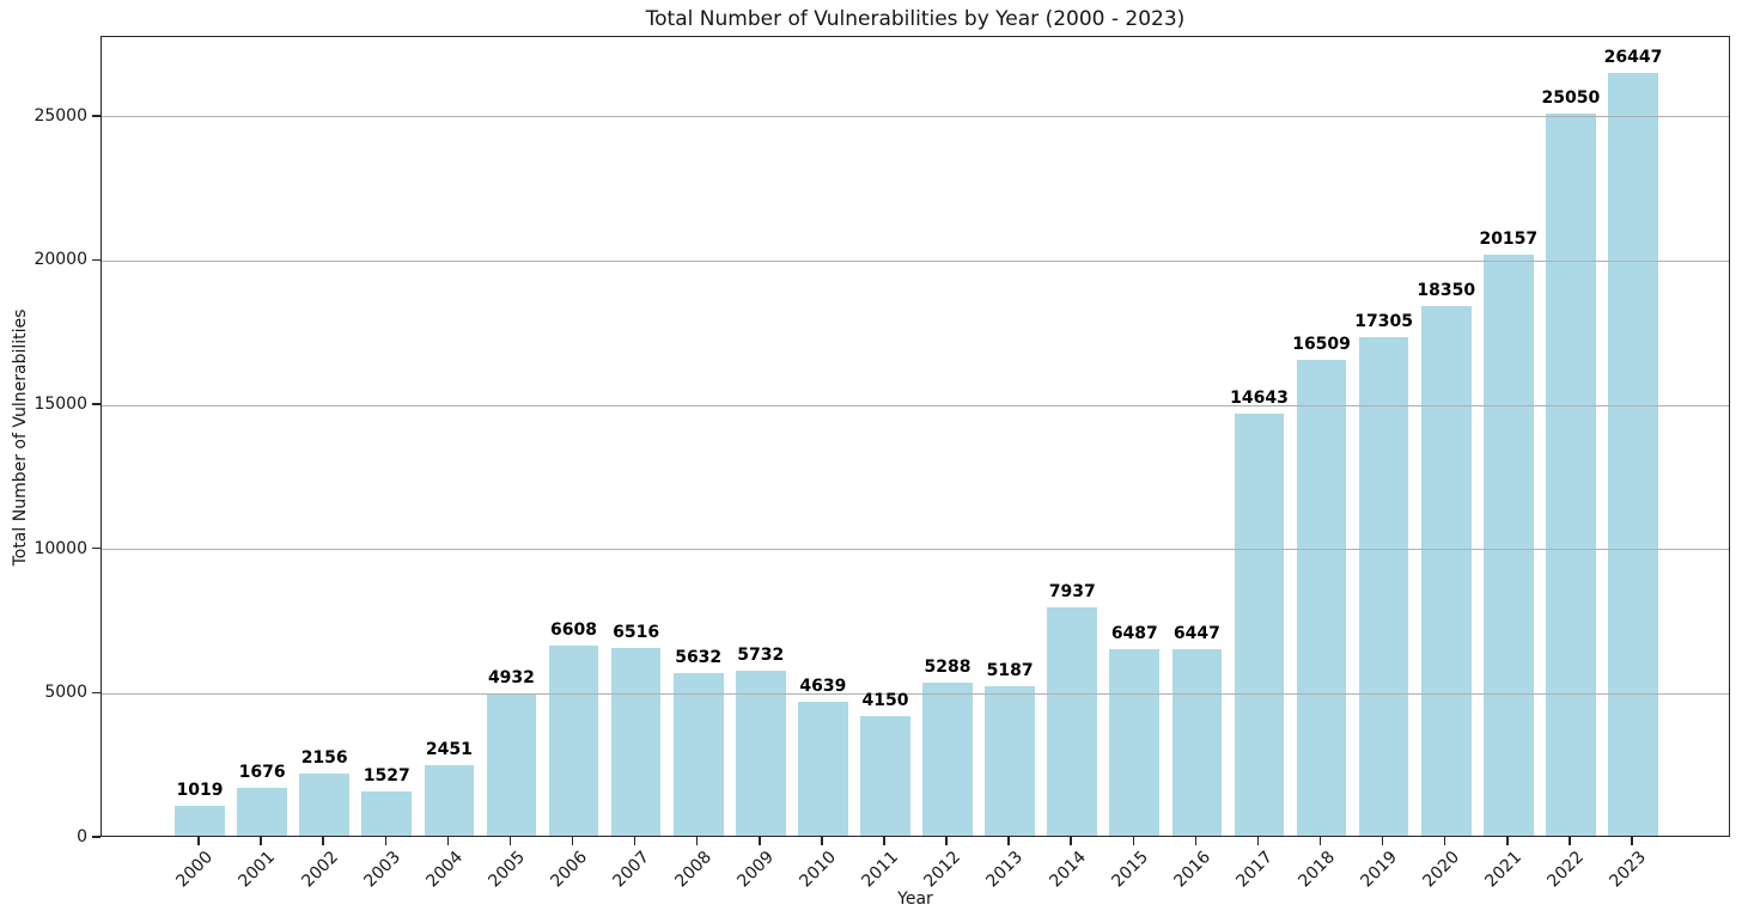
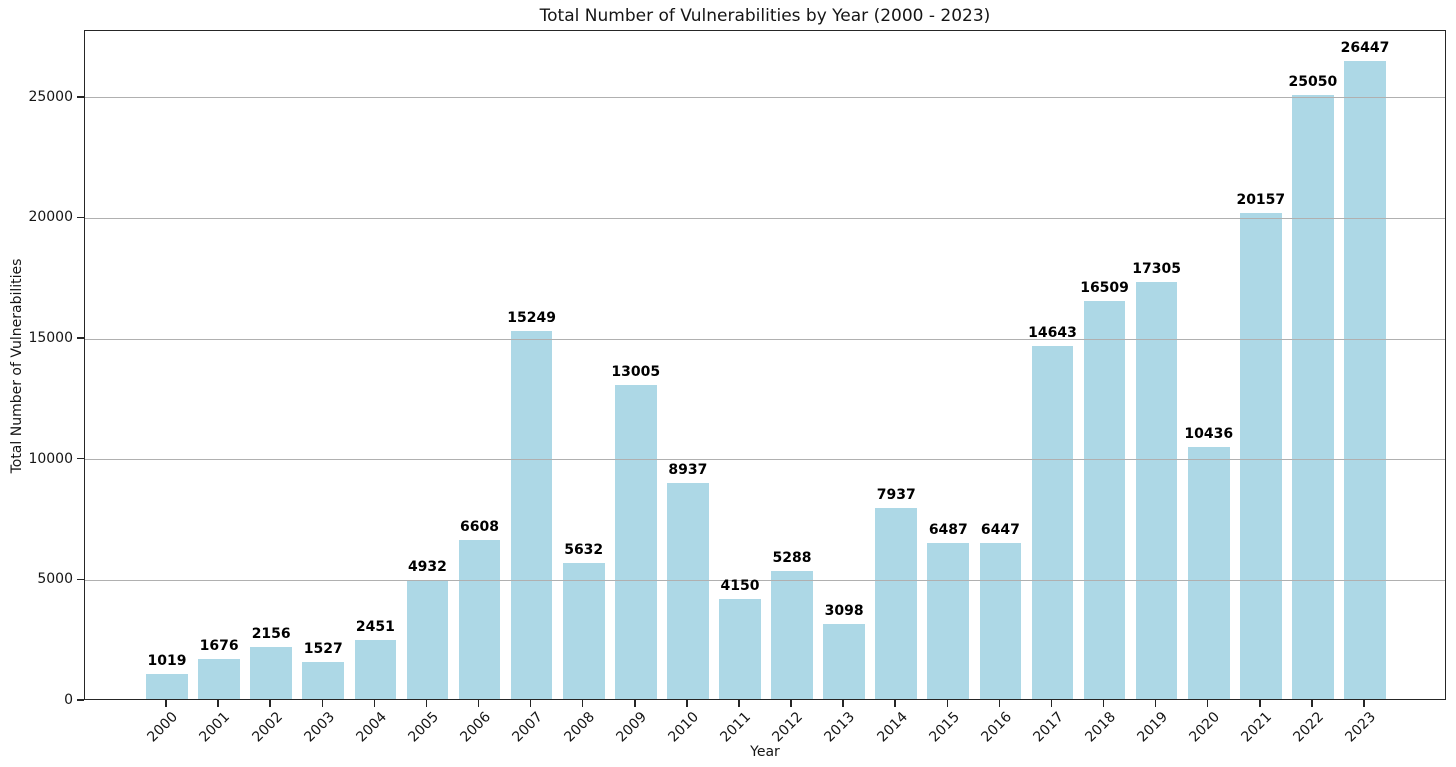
2007: 6516 -> 15249
2009: 5732 -> 13005
2010: 4639 -> 8937
2013: 5187 -> 3098
2020: 18350 -> 10436
